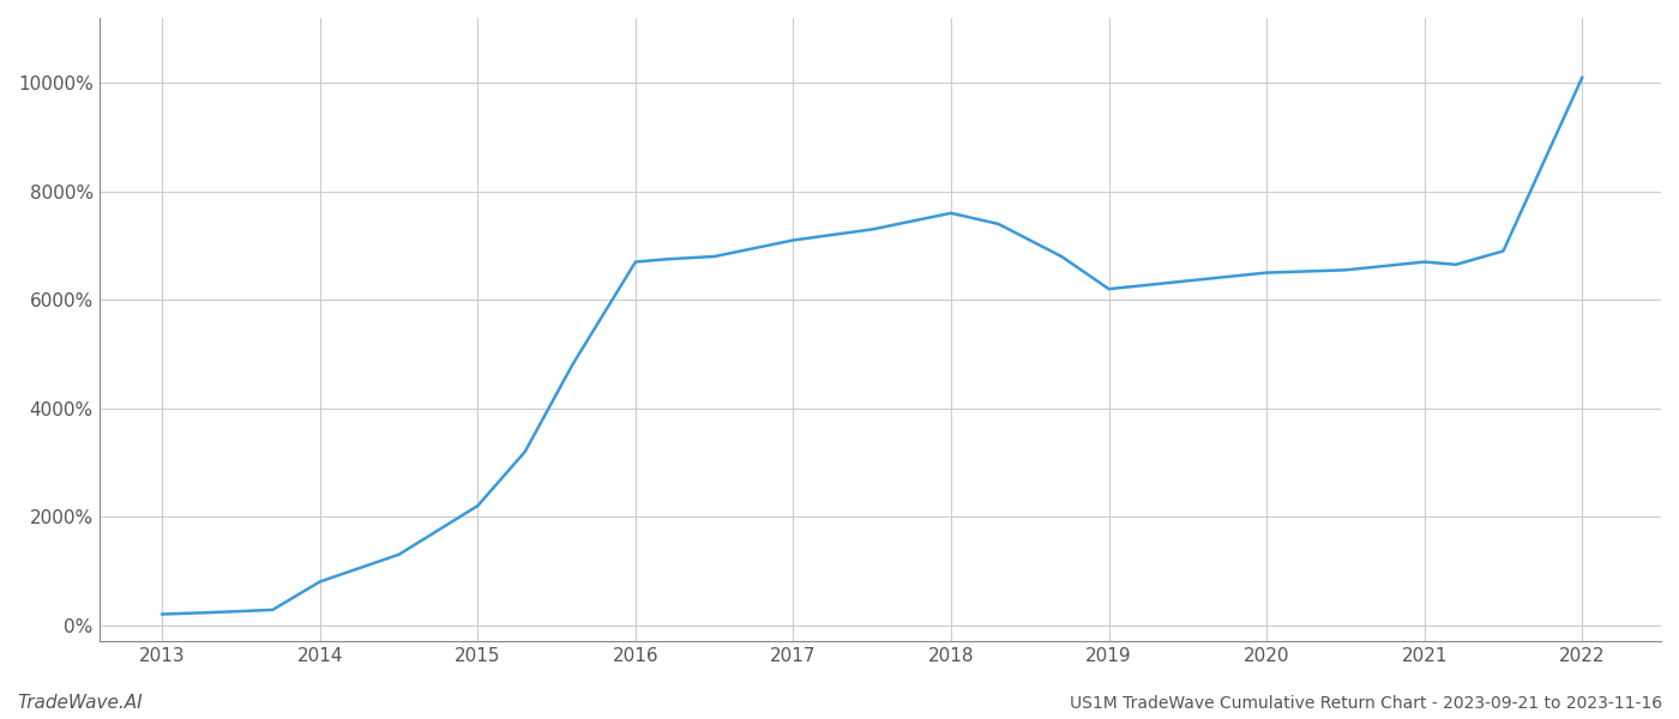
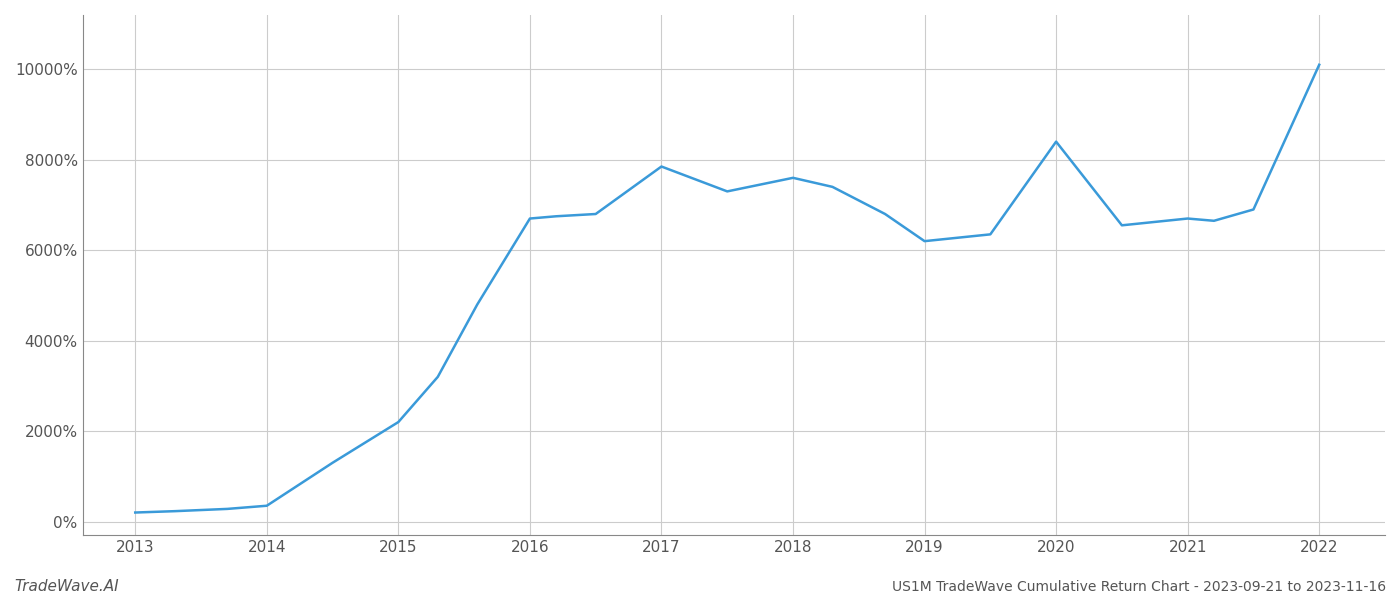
2014: 800% -> 350%
2017: 7100% -> 7850%
2020: 6500% -> 8400%
